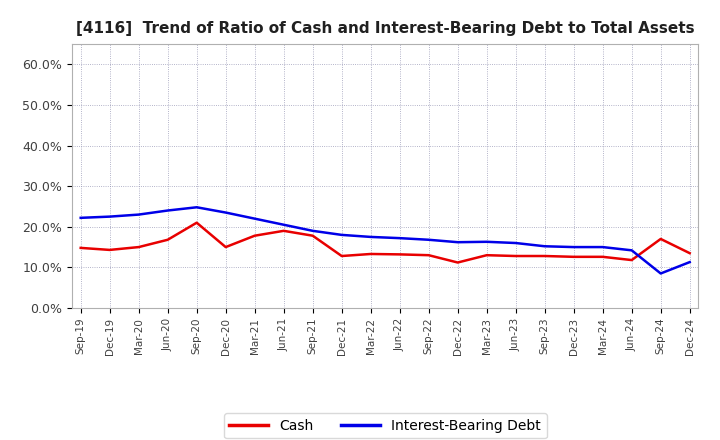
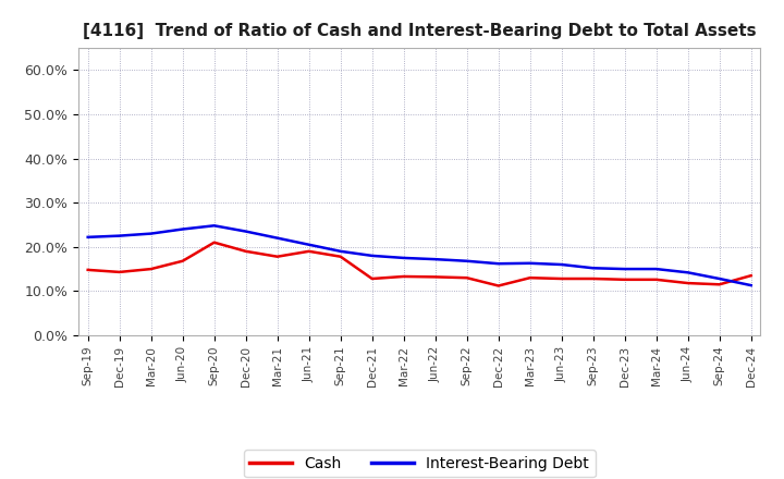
Cash/Dec-20: 15.0% -> 19.0%
Cash/Sep-24: 17.0% -> 11.5%
Interest-Bearing Debt/Sep-24: 8.5% -> 12.8%
